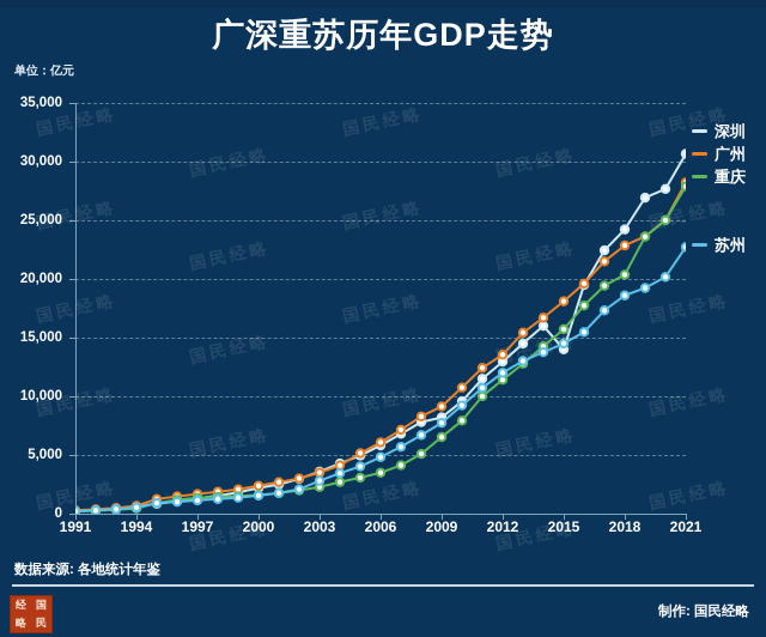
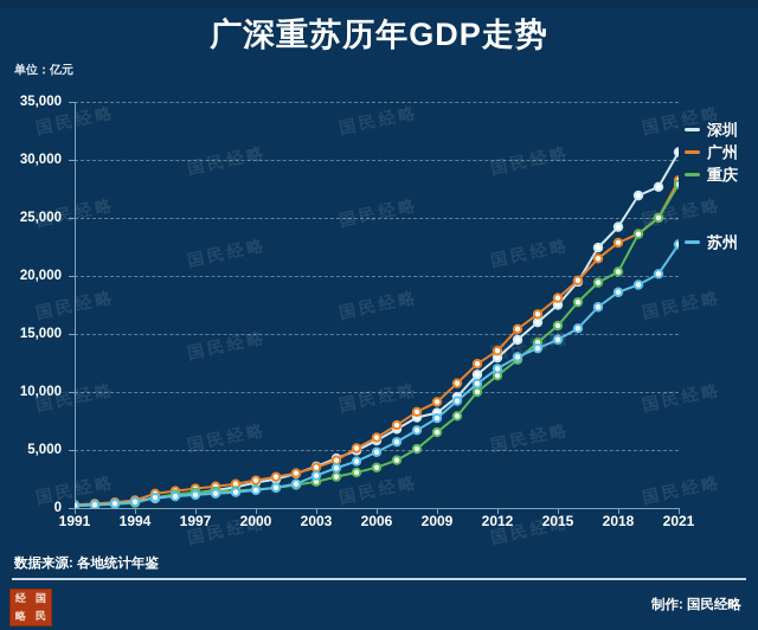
深圳/2015: 14000 -> 18000
